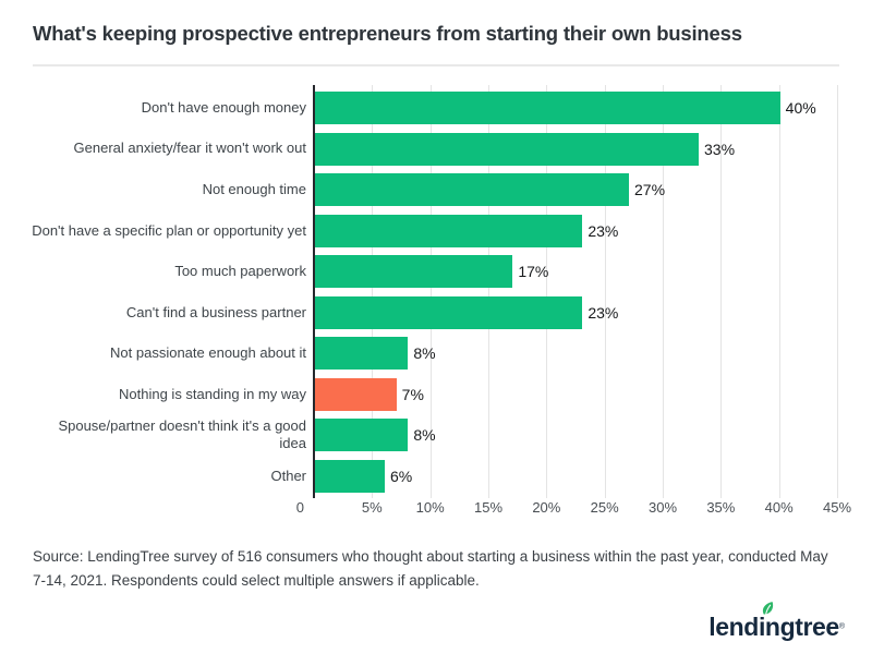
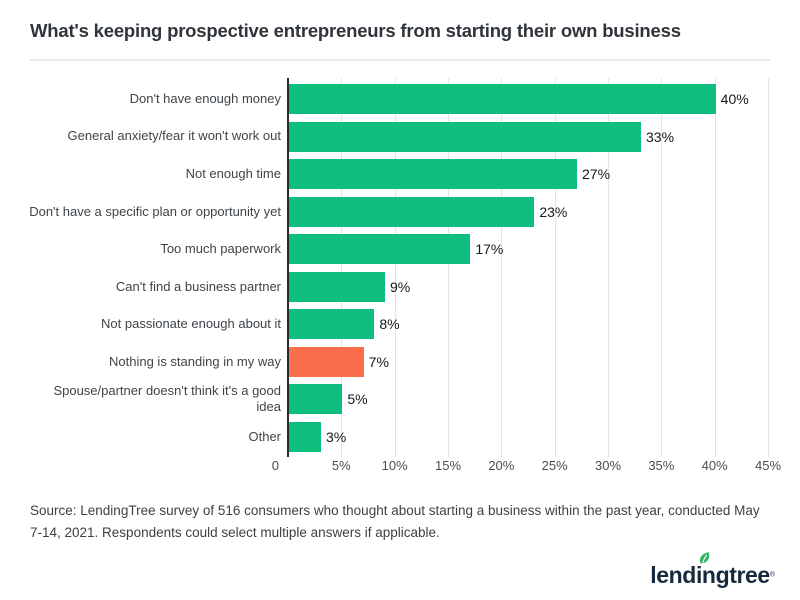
Can't find a business partner: 23% -> 9%
Spouse/partner doesn't think it's a good idea: 8% -> 5%
Other: 6% -> 3%
